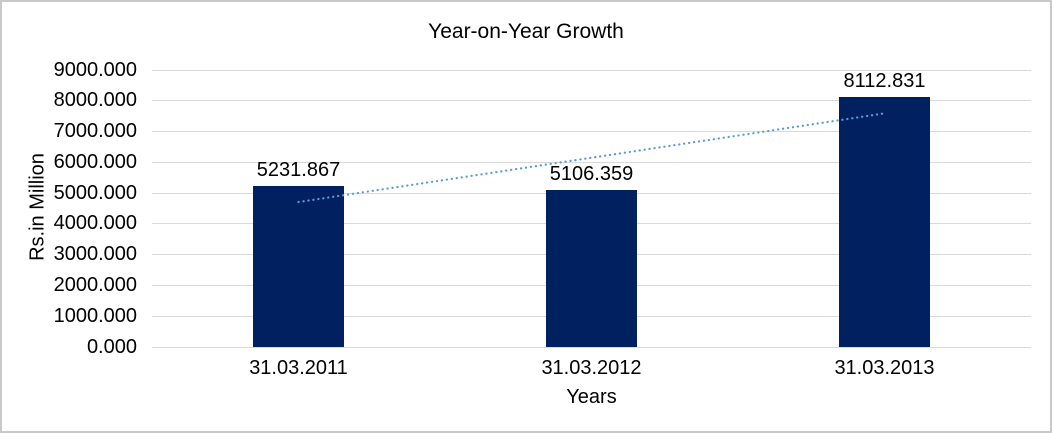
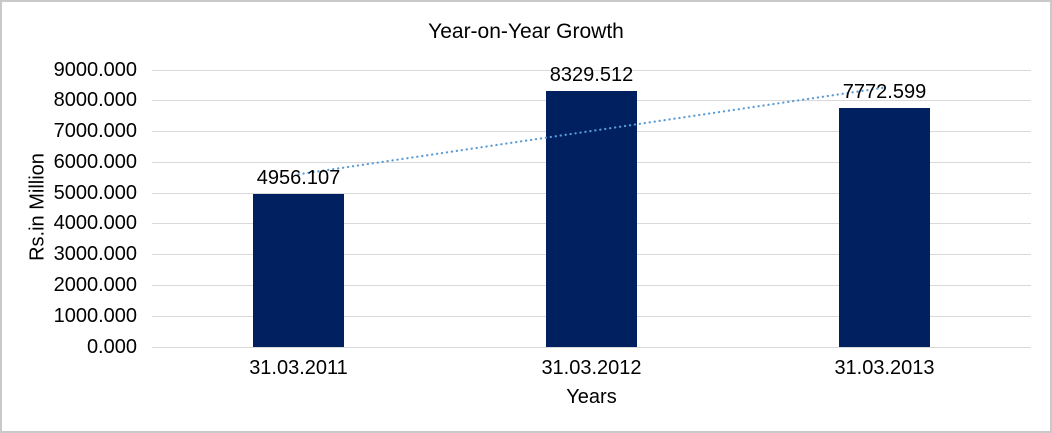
31.03.2011: 5231.867 -> 4956.107
31.03.2012: 5106.359 -> 8329.512
31.03.2013: 8112.831 -> 7772.599
